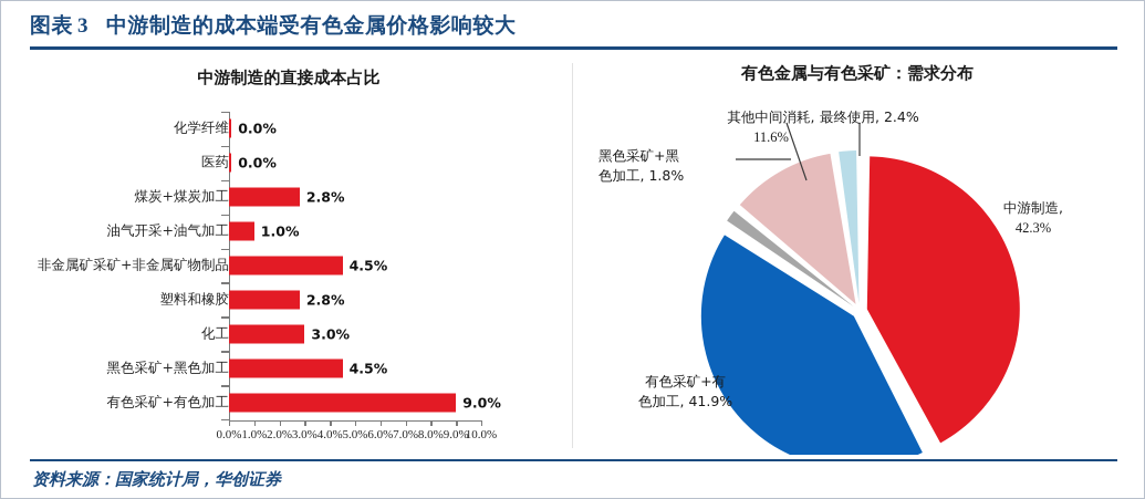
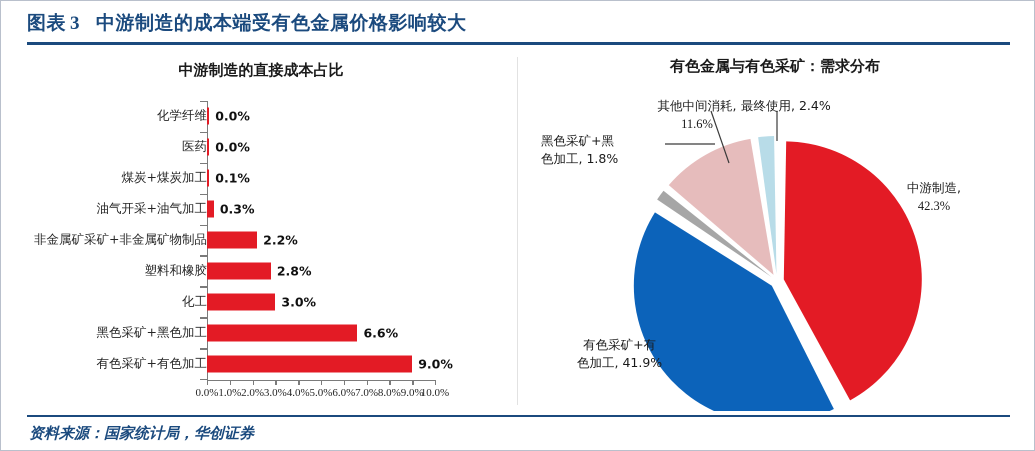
中游制造的直接成本占比/煤炭+煤炭加工: 2.8% -> 0.1%
中游制造的直接成本占比/油气开采+油气加工: 1.0% -> 0.3%
中游制造的直接成本占比/非金属矿采矿+非金属矿物制品: 4.5% -> 2.2%
中游制造的直接成本占比/黑色采矿+黑色加工: 4.5% -> 6.6%
